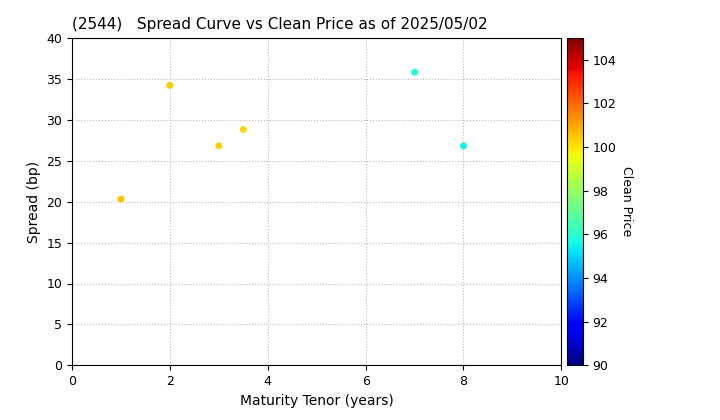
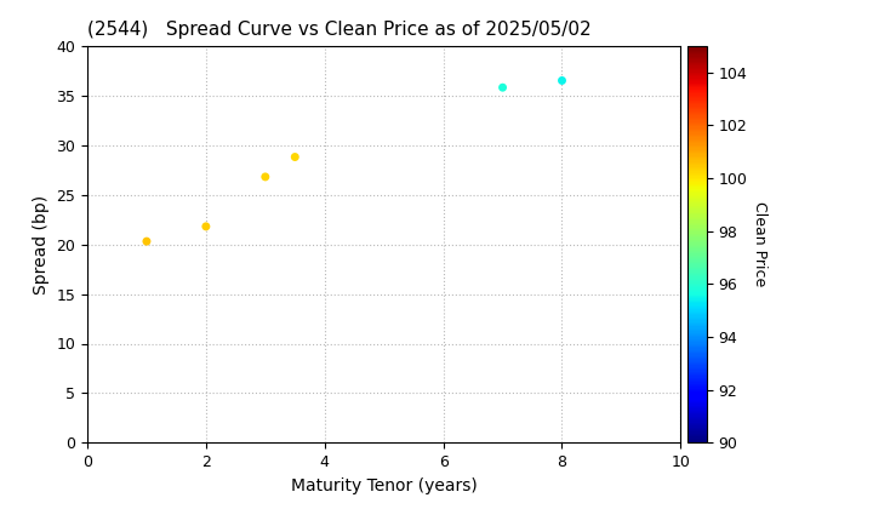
2: 34.2 -> 21.8
8: 26.8 -> 36.5
